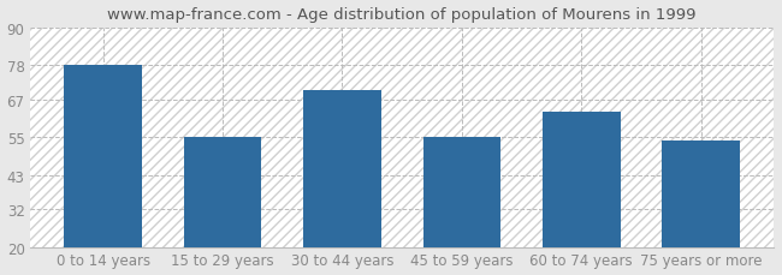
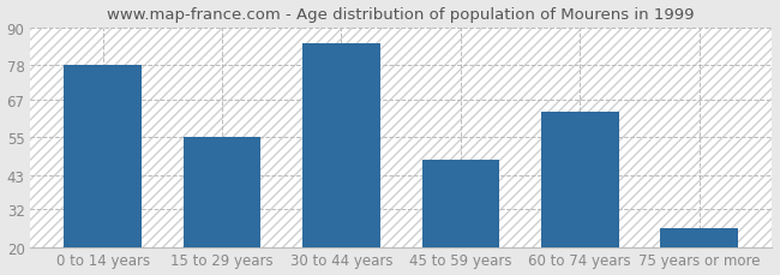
30 to 44 years: 70 -> 85
45 to 59 years: 55 -> 48
75 years or more: 54 -> 26
